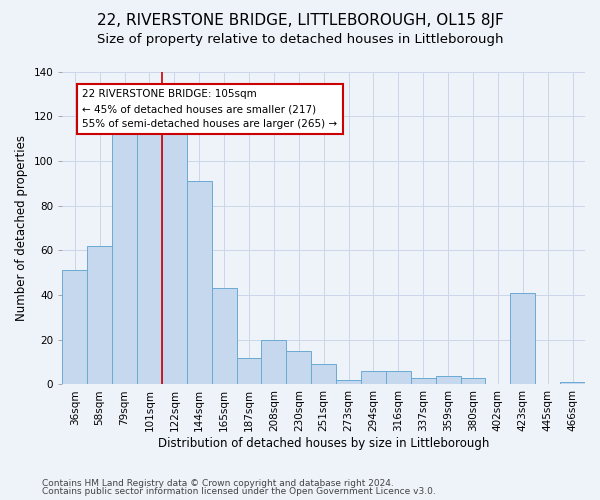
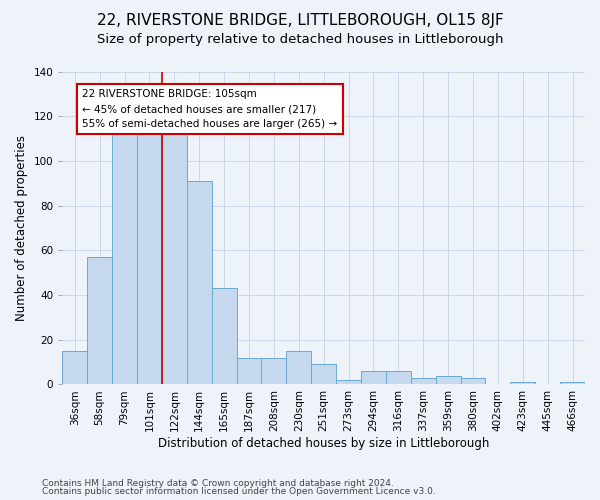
36sqm: 51 -> 15
58sqm: 62 -> 57
208sqm: 20 -> 12
423sqm: 41 -> 1
